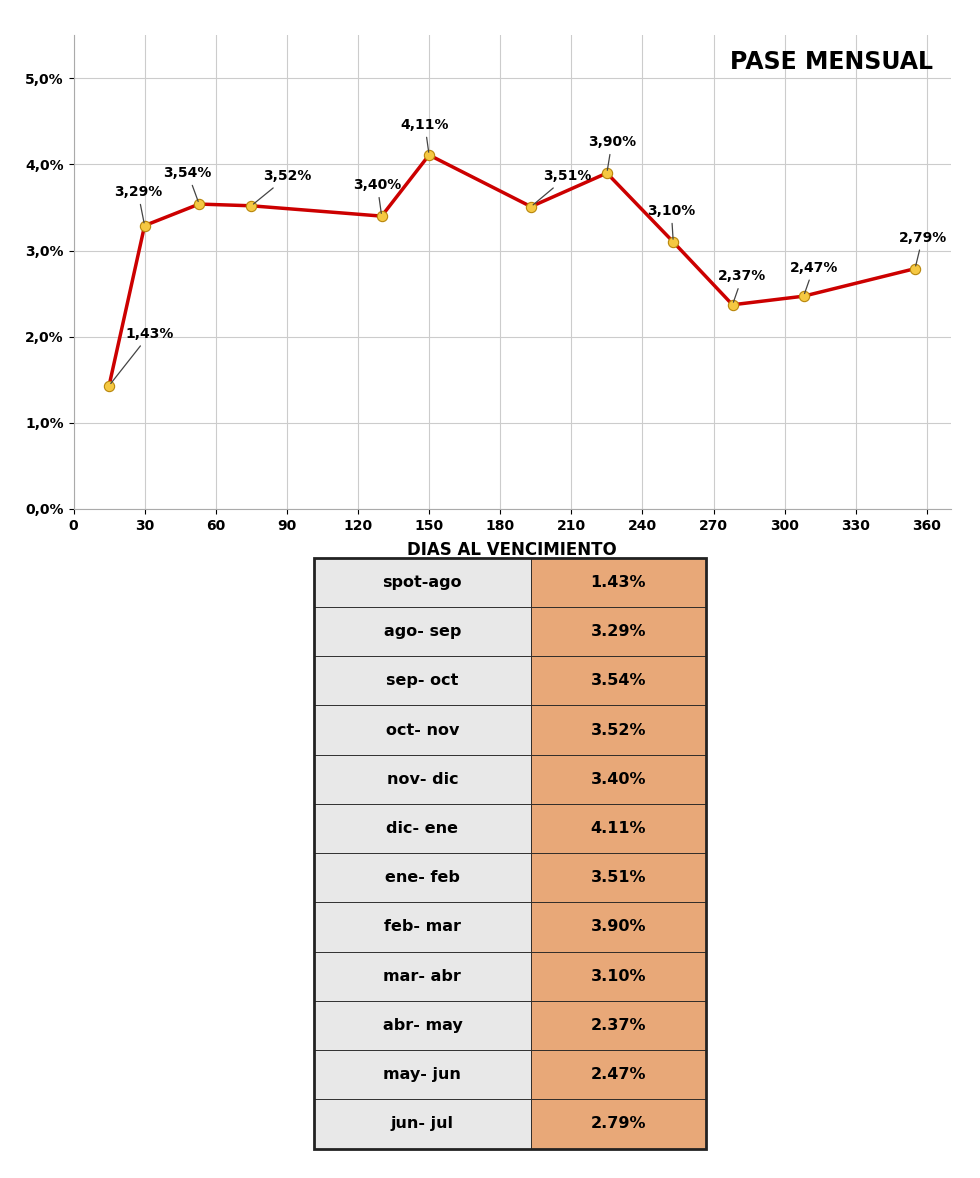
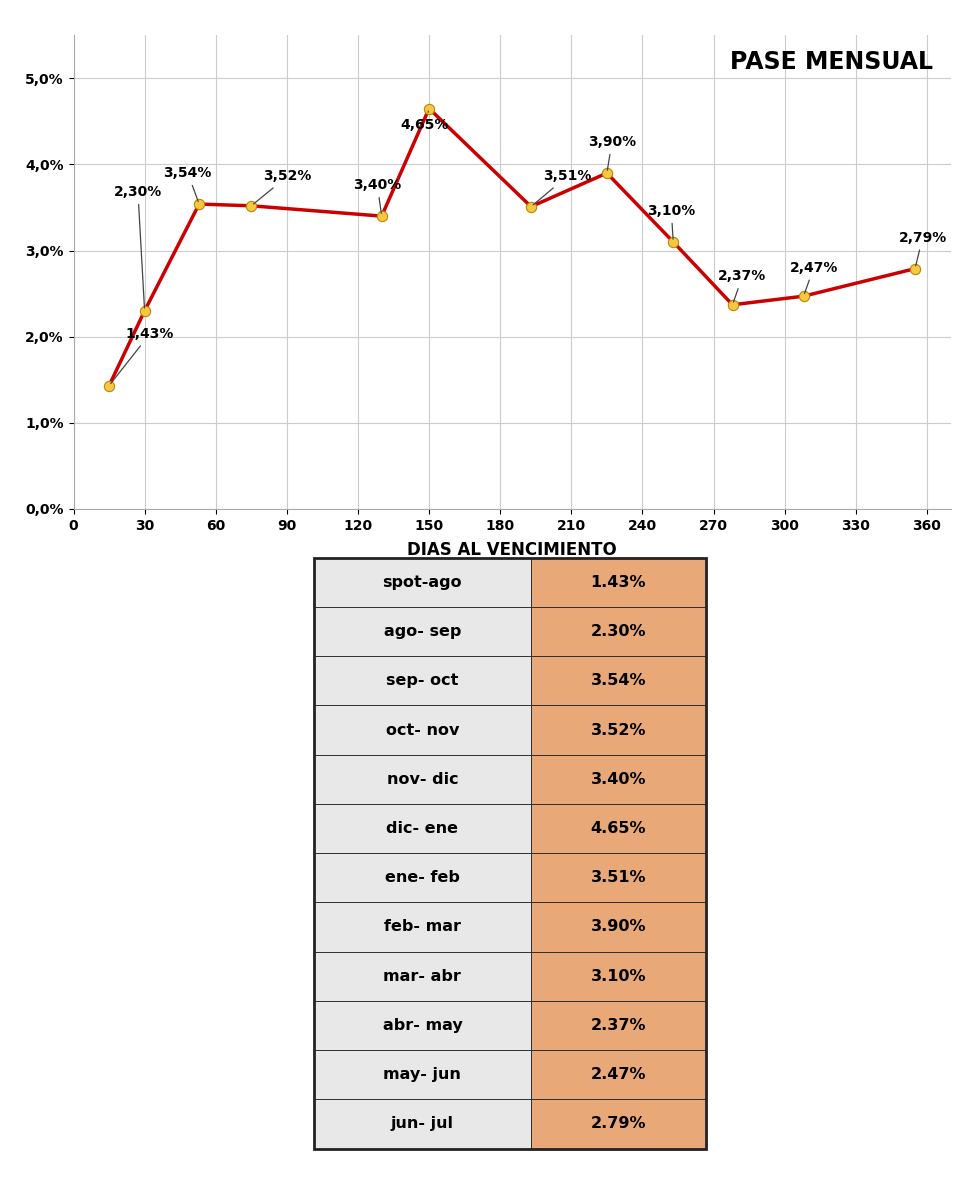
30: 3.29% -> 2.30%
150: 4.11% -> 4.65%
